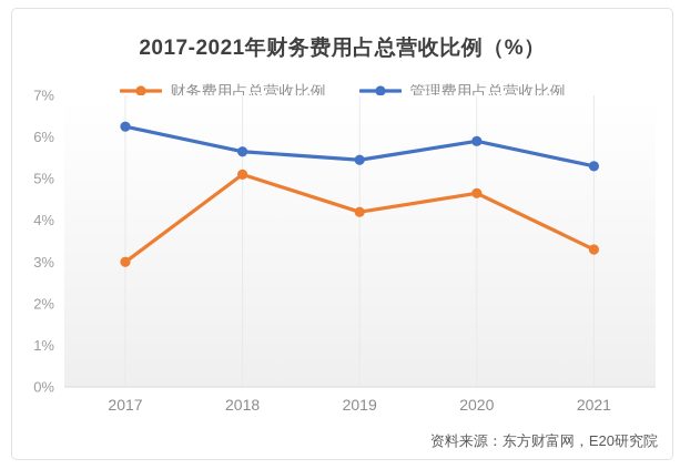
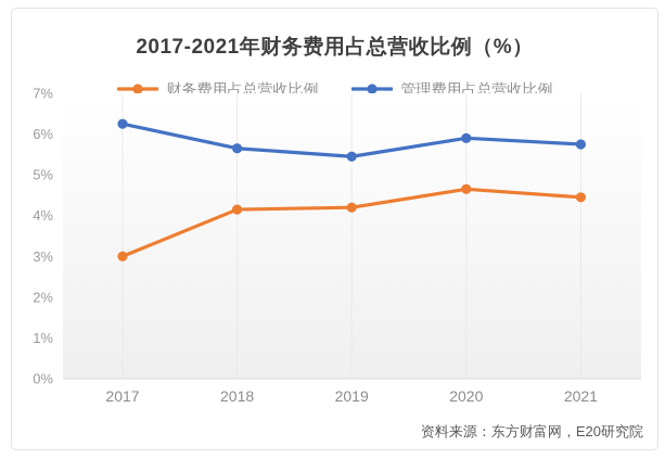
财务费用占总营收比例/2018: 5.1% -> 4.2%
财务费用占总营收比例/2021: 3.3% -> 4.5%
管理费用占总营收比例/2021: 5.3% -> 5.8%
